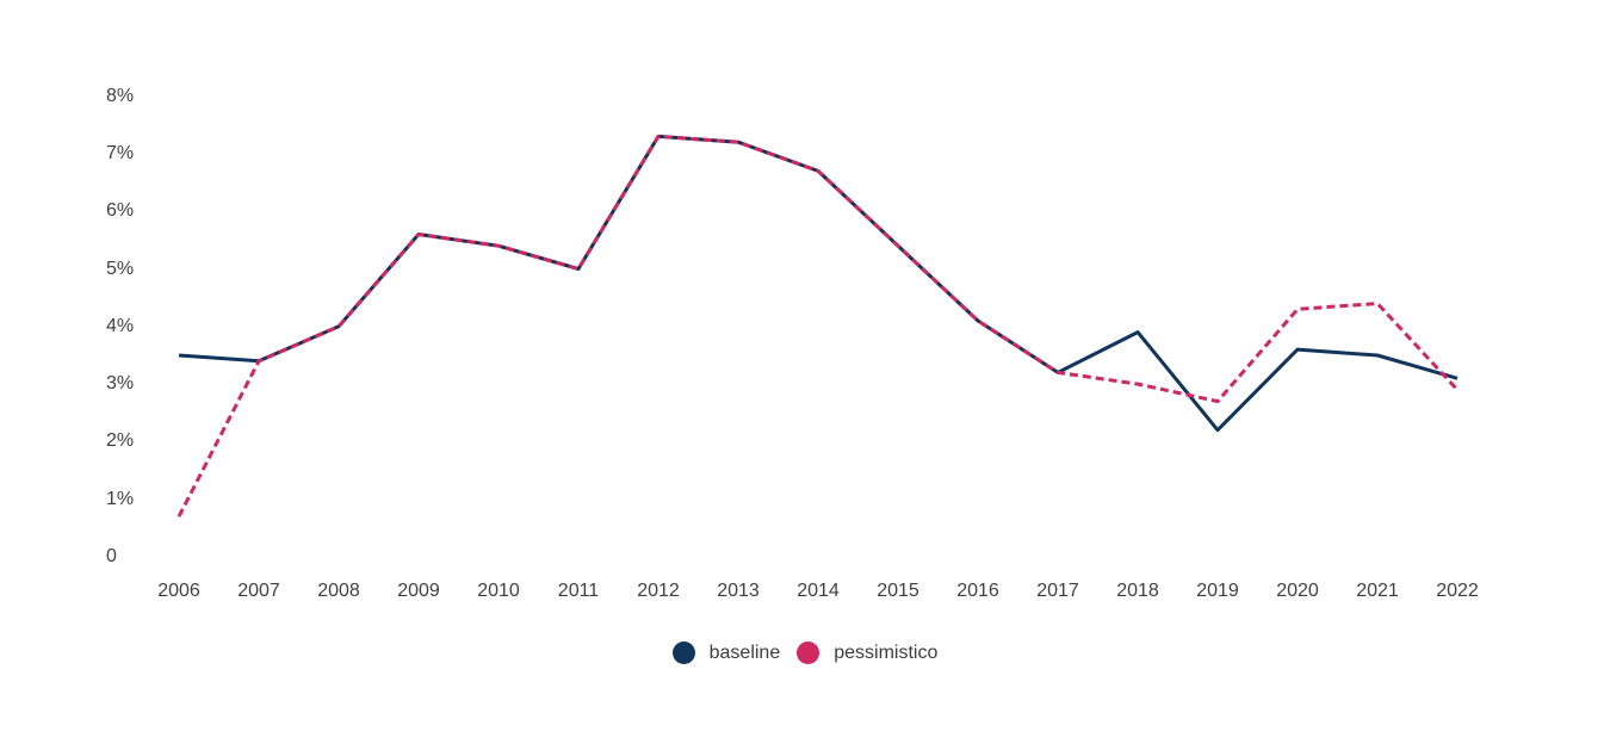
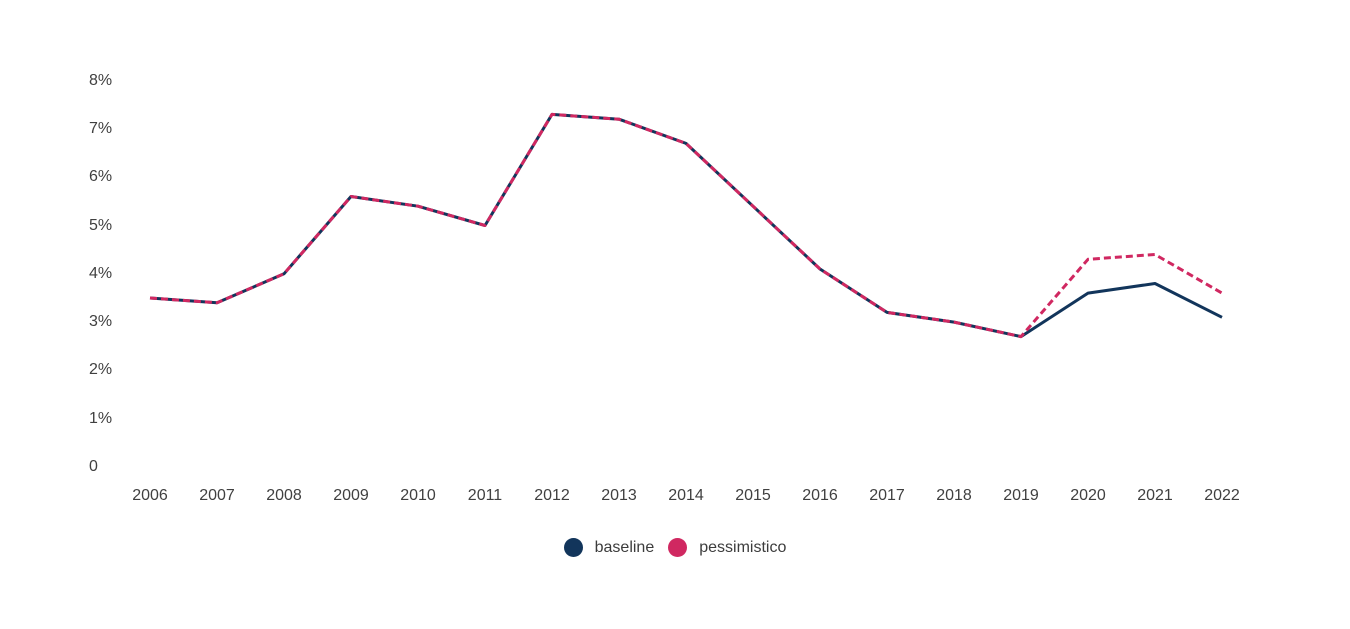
pessimistico/2006: 0.7% -> 3.5%
baseline/2018: 3.9% -> 3.0%
baseline/2019: 2.2% -> 2.7%
baseline/2021: 3.5% -> 3.8%
pessimistico/2022: 2.9% -> 3.6%
